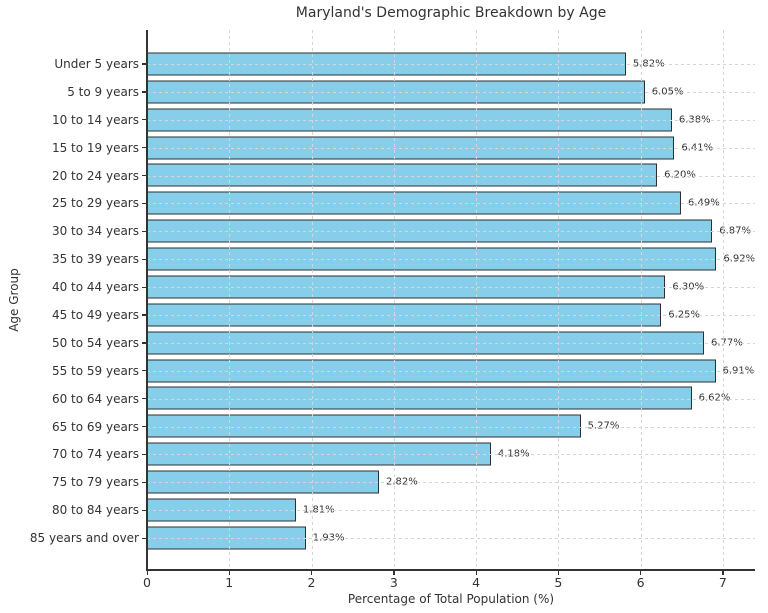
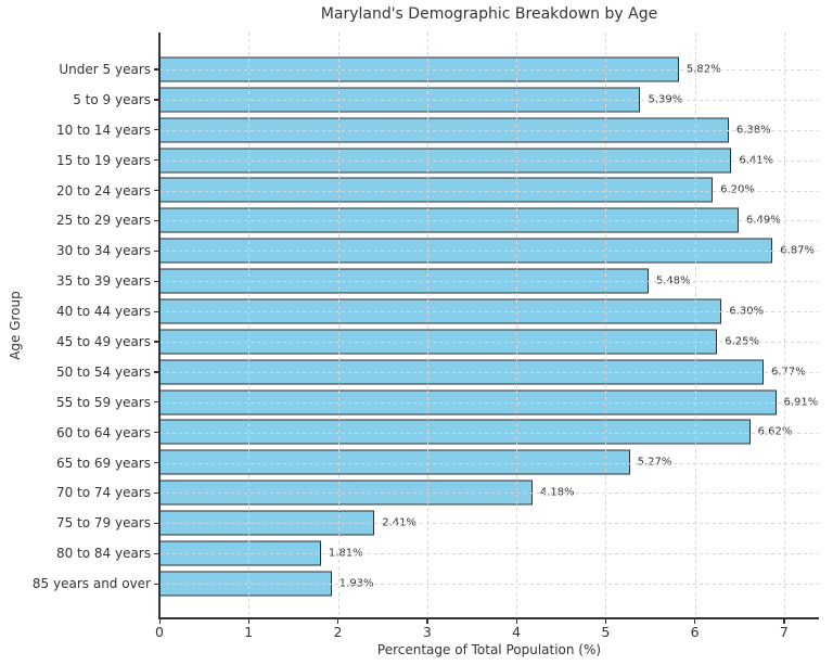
5 to 9 years: 6.05% -> 5.39%
35 to 39 years: 6.92% -> 5.48%
75 to 79 years: 2.82% -> 2.41%
